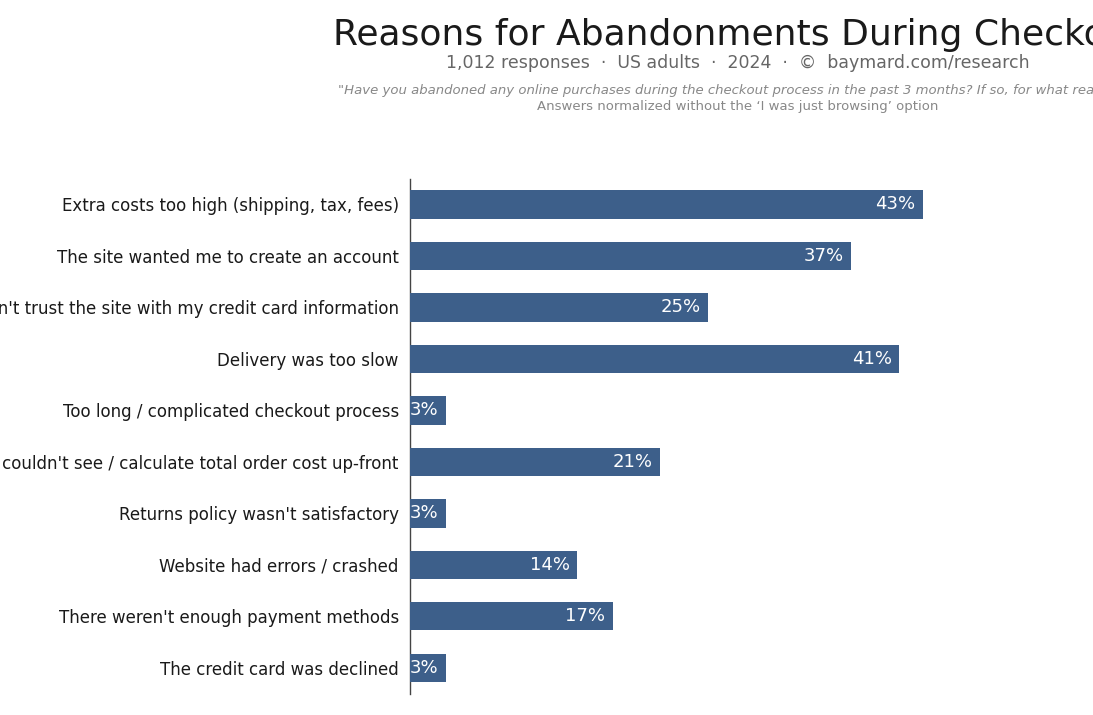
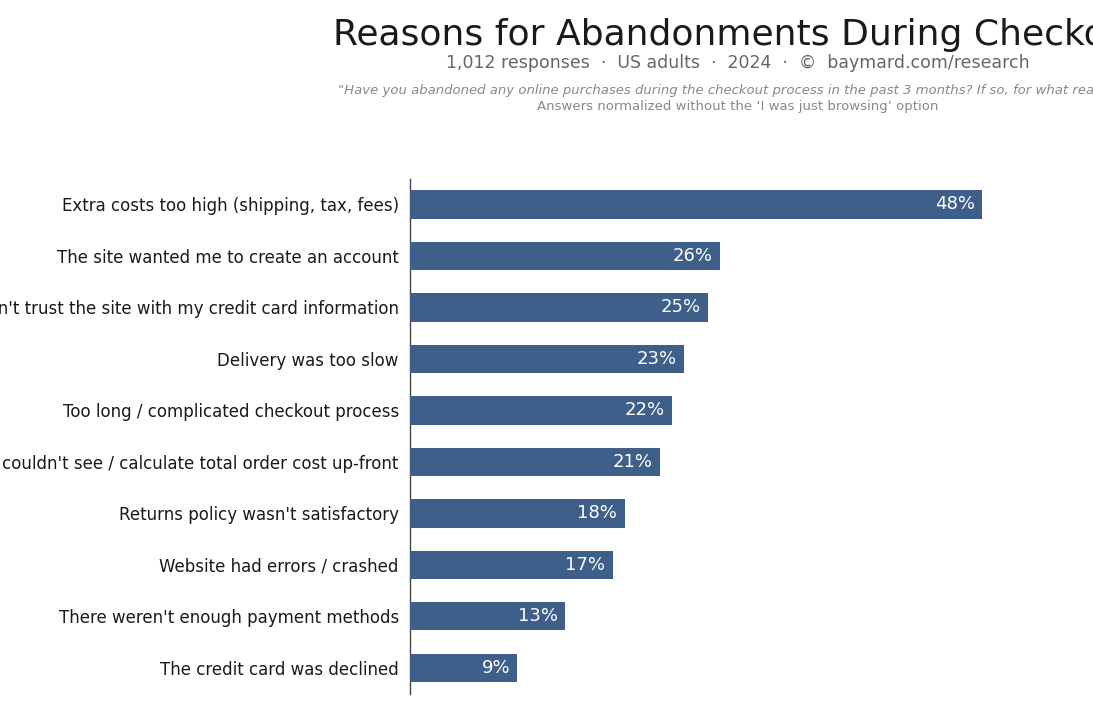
Extra costs too high (shipping, tax, fees): 43% -> 48%
The site wanted me to create an account: 37% -> 26%
Delivery was too slow: 41% -> 23%
Too long / complicated checkout process: 3% -> 22%
Returns policy wasn't satisfactory: 3% -> 18%
Website had errors / crashed: 14% -> 17%
There weren't enough payment methods: 17% -> 13%
The credit card was declined: 3% -> 9%
